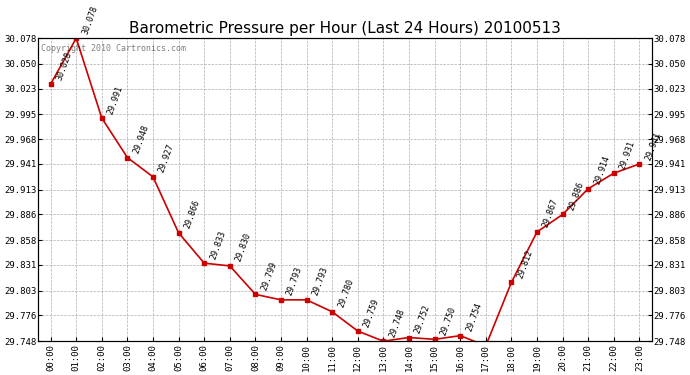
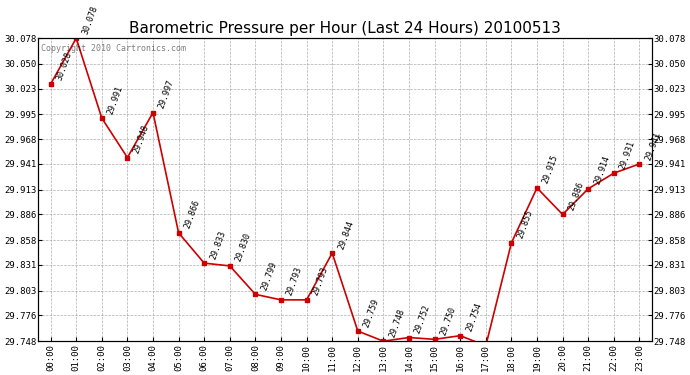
04:00: 29.927 -> 29.997
11:00: 29.780 -> 29.844
18:00: 29.812 -> 29.855
19:00: 29.867 -> 29.915
